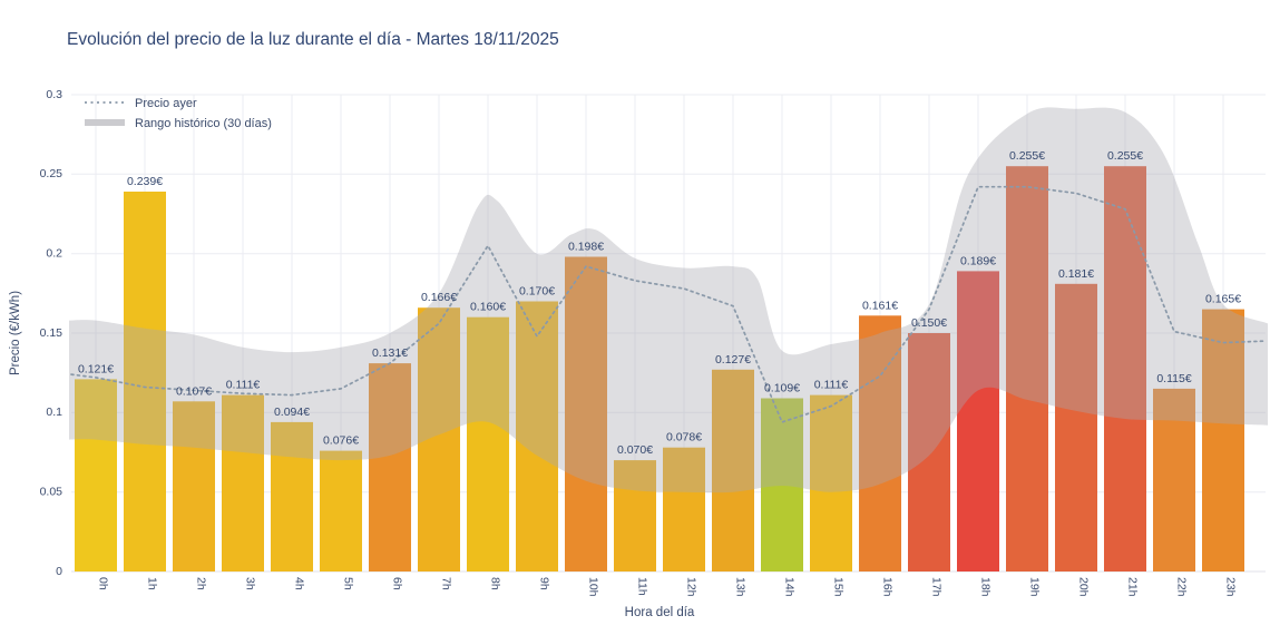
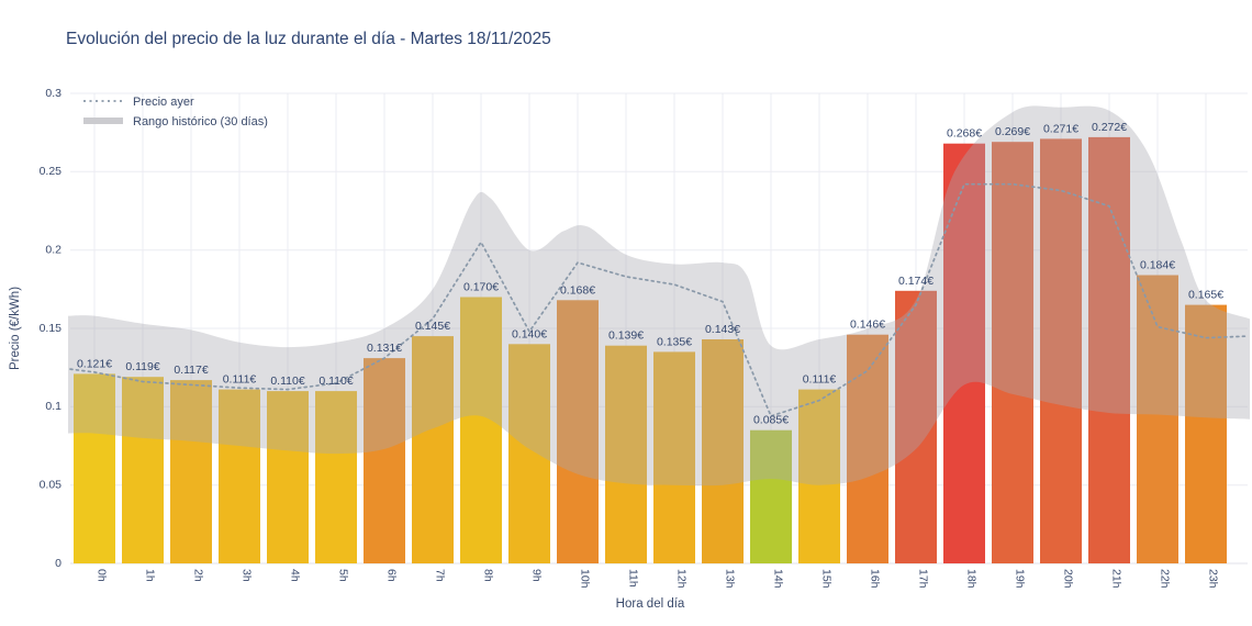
1h: 0.239 -> 0.119
2h: 0.107 -> 0.117
4h: 0.094 -> 0.110
5h: 0.076 -> 0.110
7h: 0.166 -> 0.145
8h: 0.160 -> 0.170
9h: 0.170 -> 0.140
10h: 0.198 -> 0.168
11h: 0.070 -> 0.139
12h: 0.078 -> 0.135
13h: 0.127 -> 0.143
14h: 0.109 -> 0.085
16h: 0.161 -> 0.146
17h: 0.150 -> 0.174
18h: 0.189 -> 0.268
19h: 0.255 -> 0.269
20h: 0.181 -> 0.271
21h: 0.255 -> 0.272
22h: 0.115 -> 0.184
